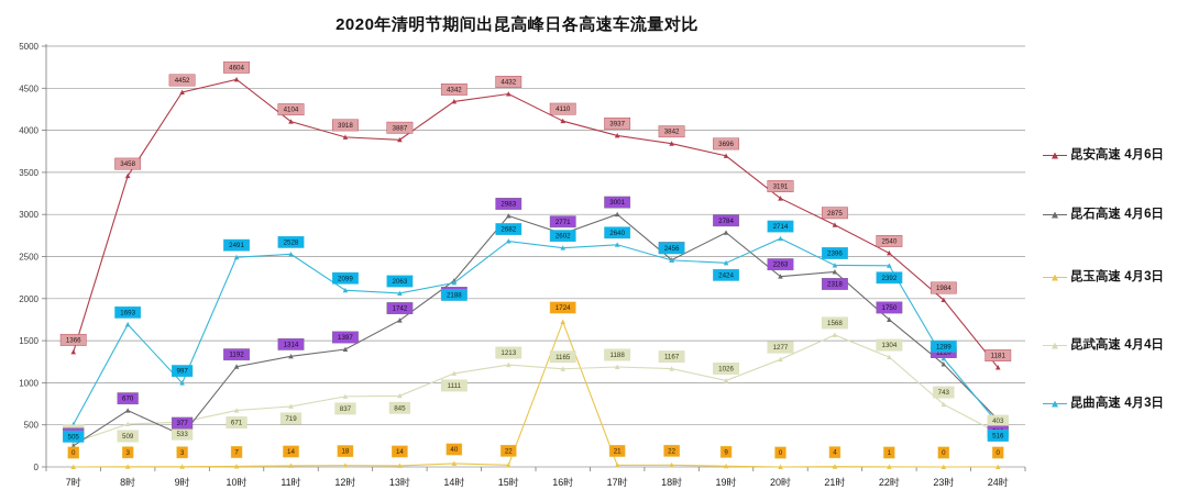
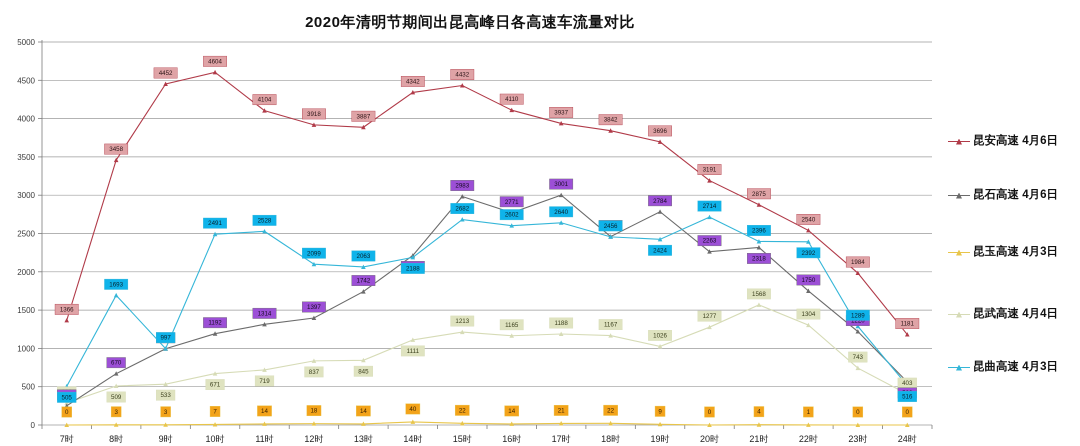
昆石高速 4月6日/9时: 377 -> 995
昆玉高速 4月3日/16时: 1724 -> 14
